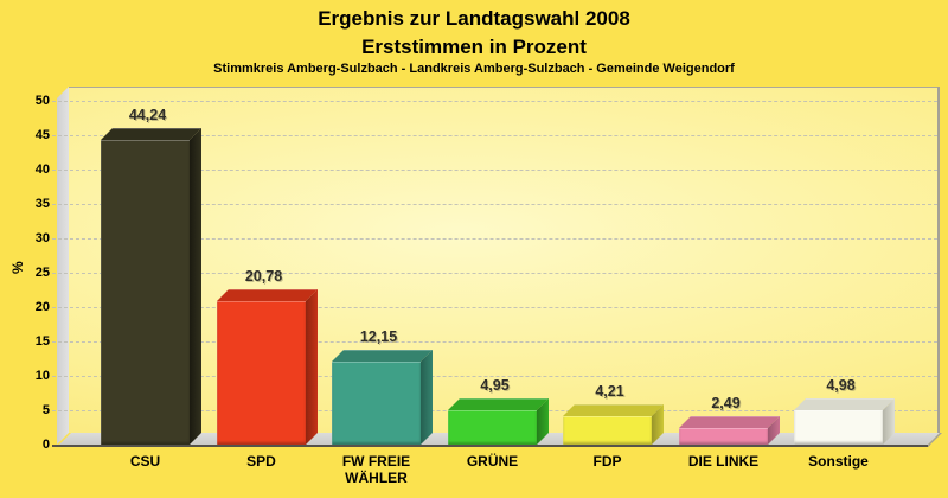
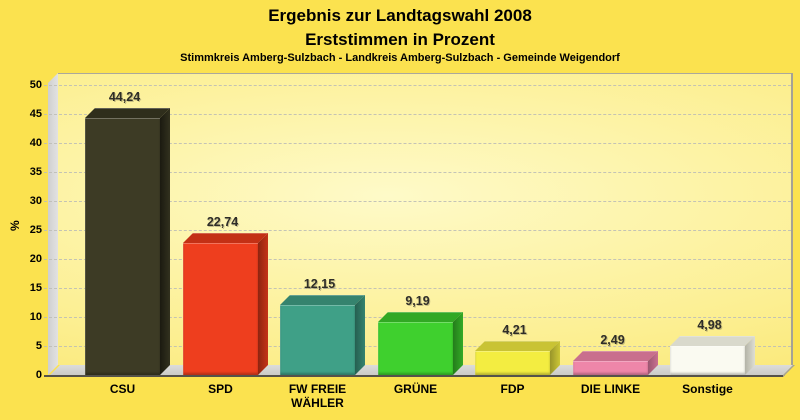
SPD: 20,78 -> 22,74
GRÜNE: 4,95 -> 9,19
